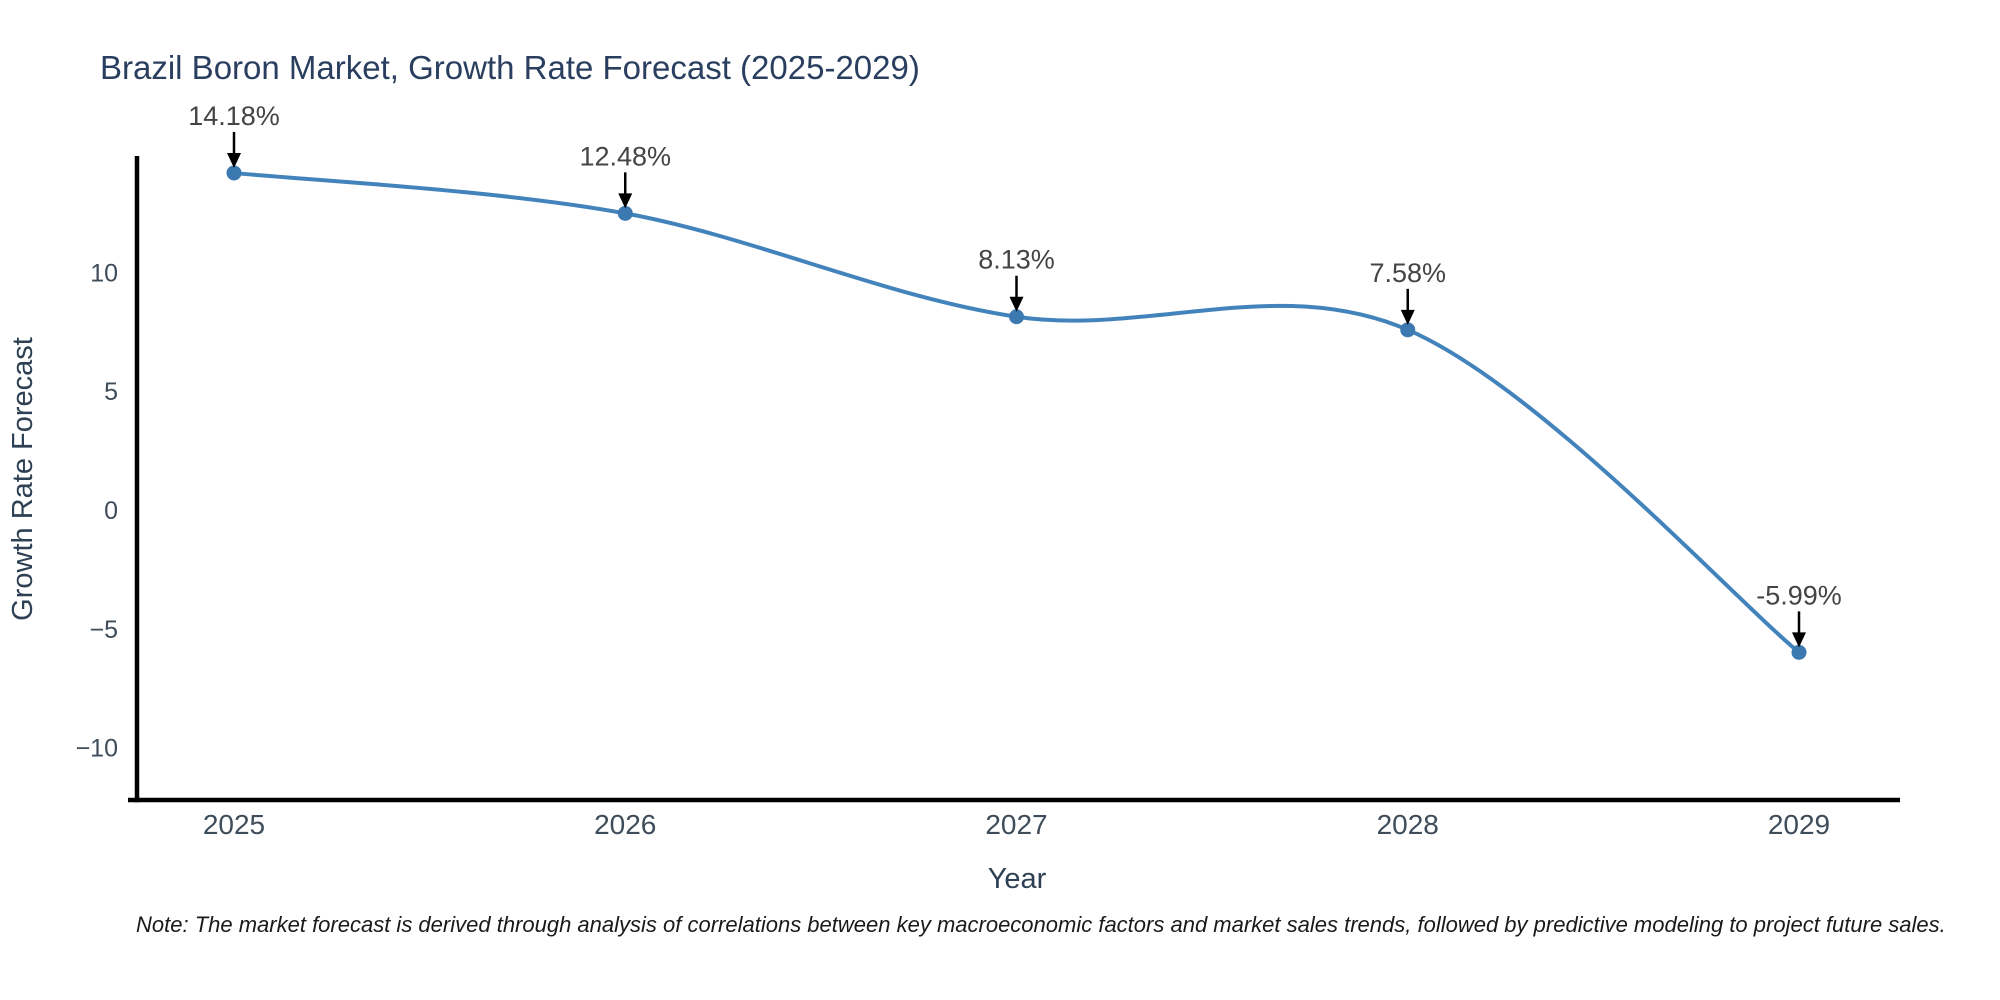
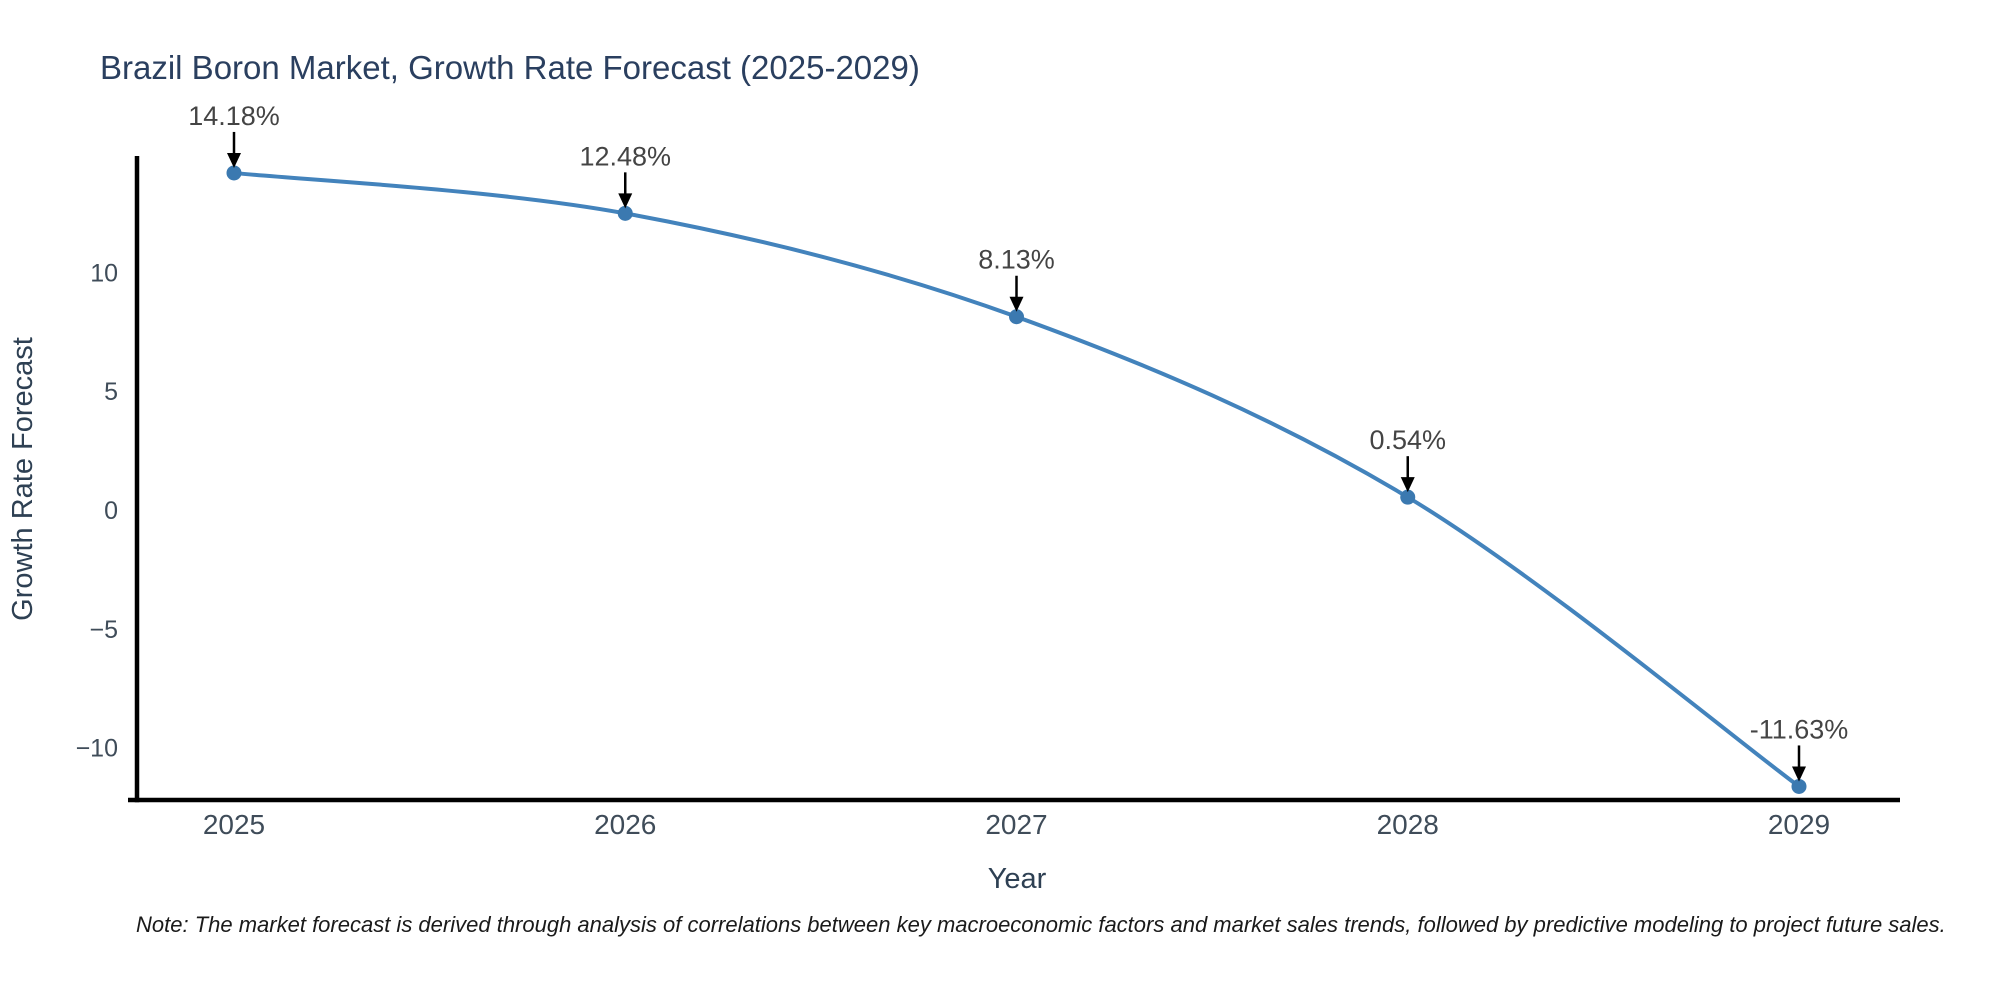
2028: 7.58% -> 0.54%
2029: -5.99% -> -11.63%
